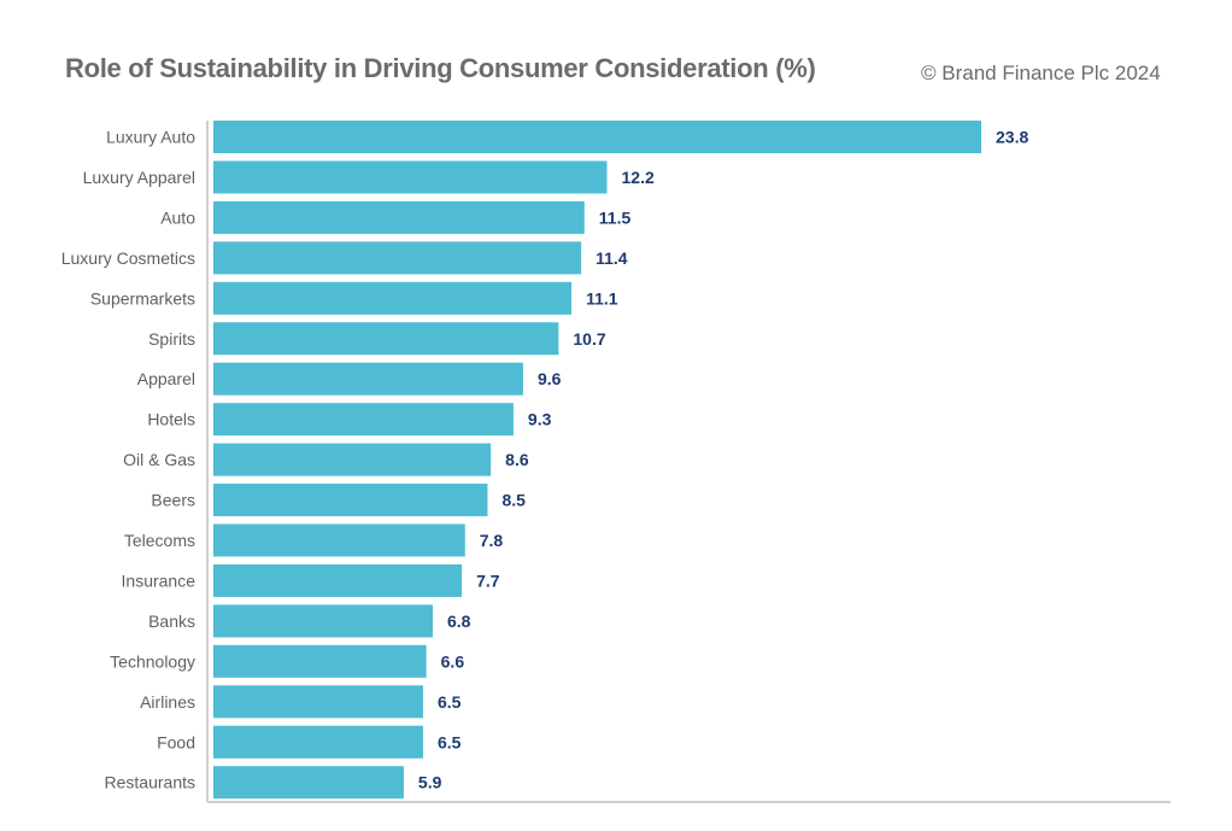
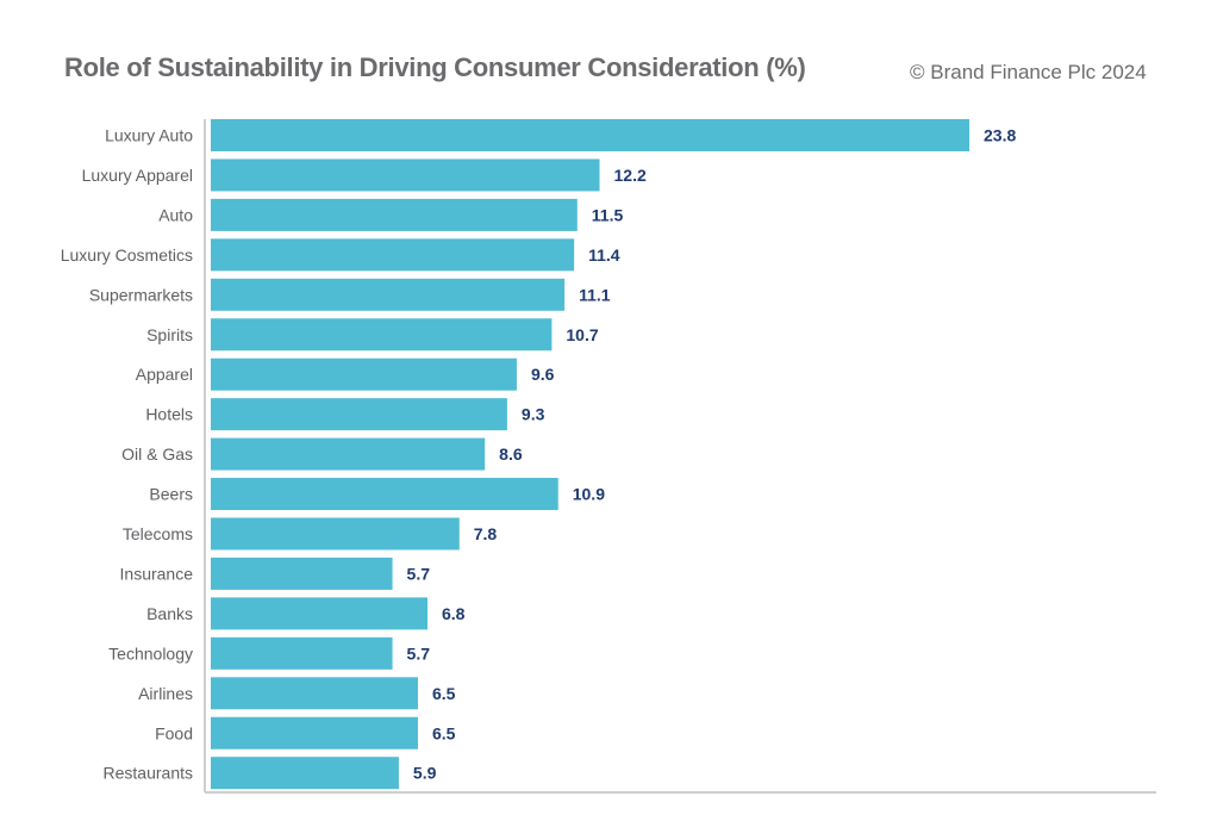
Beers: 8.5 -> 10.9
Insurance: 7.7 -> 5.7
Technology: 6.6 -> 5.7
